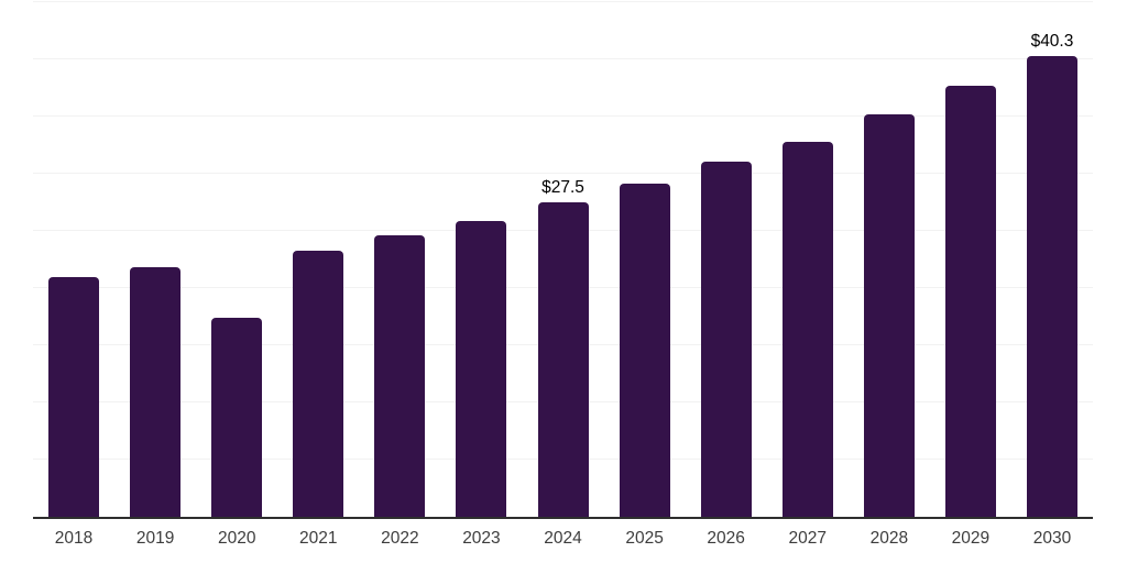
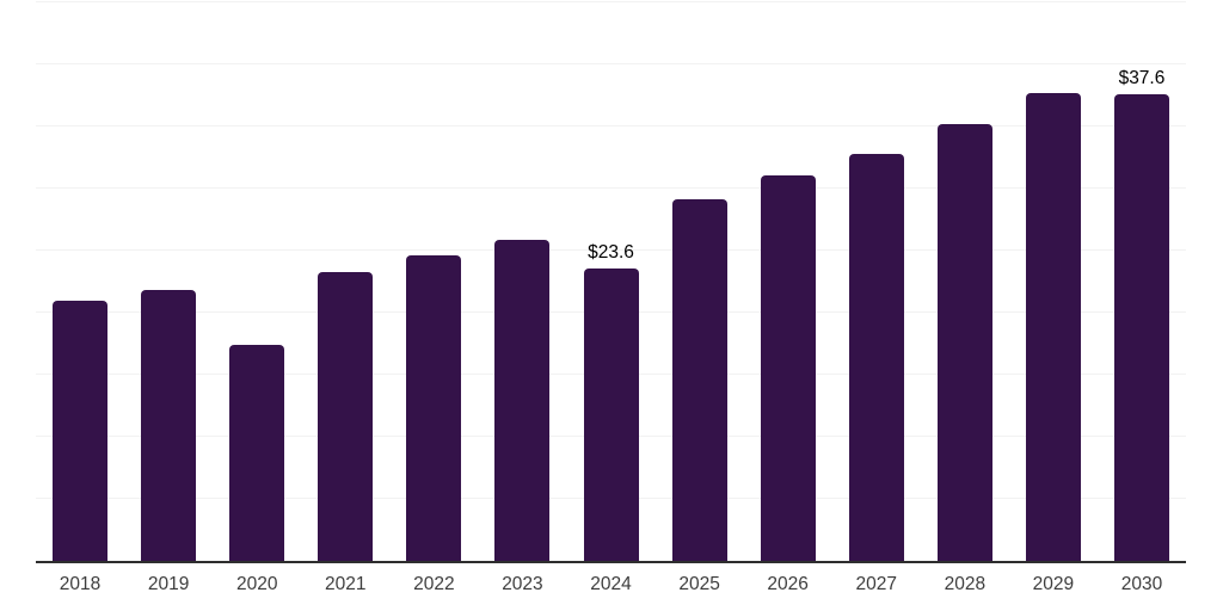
2024: $27.5 -> $23.6
2030: $40.3 -> $37.6
